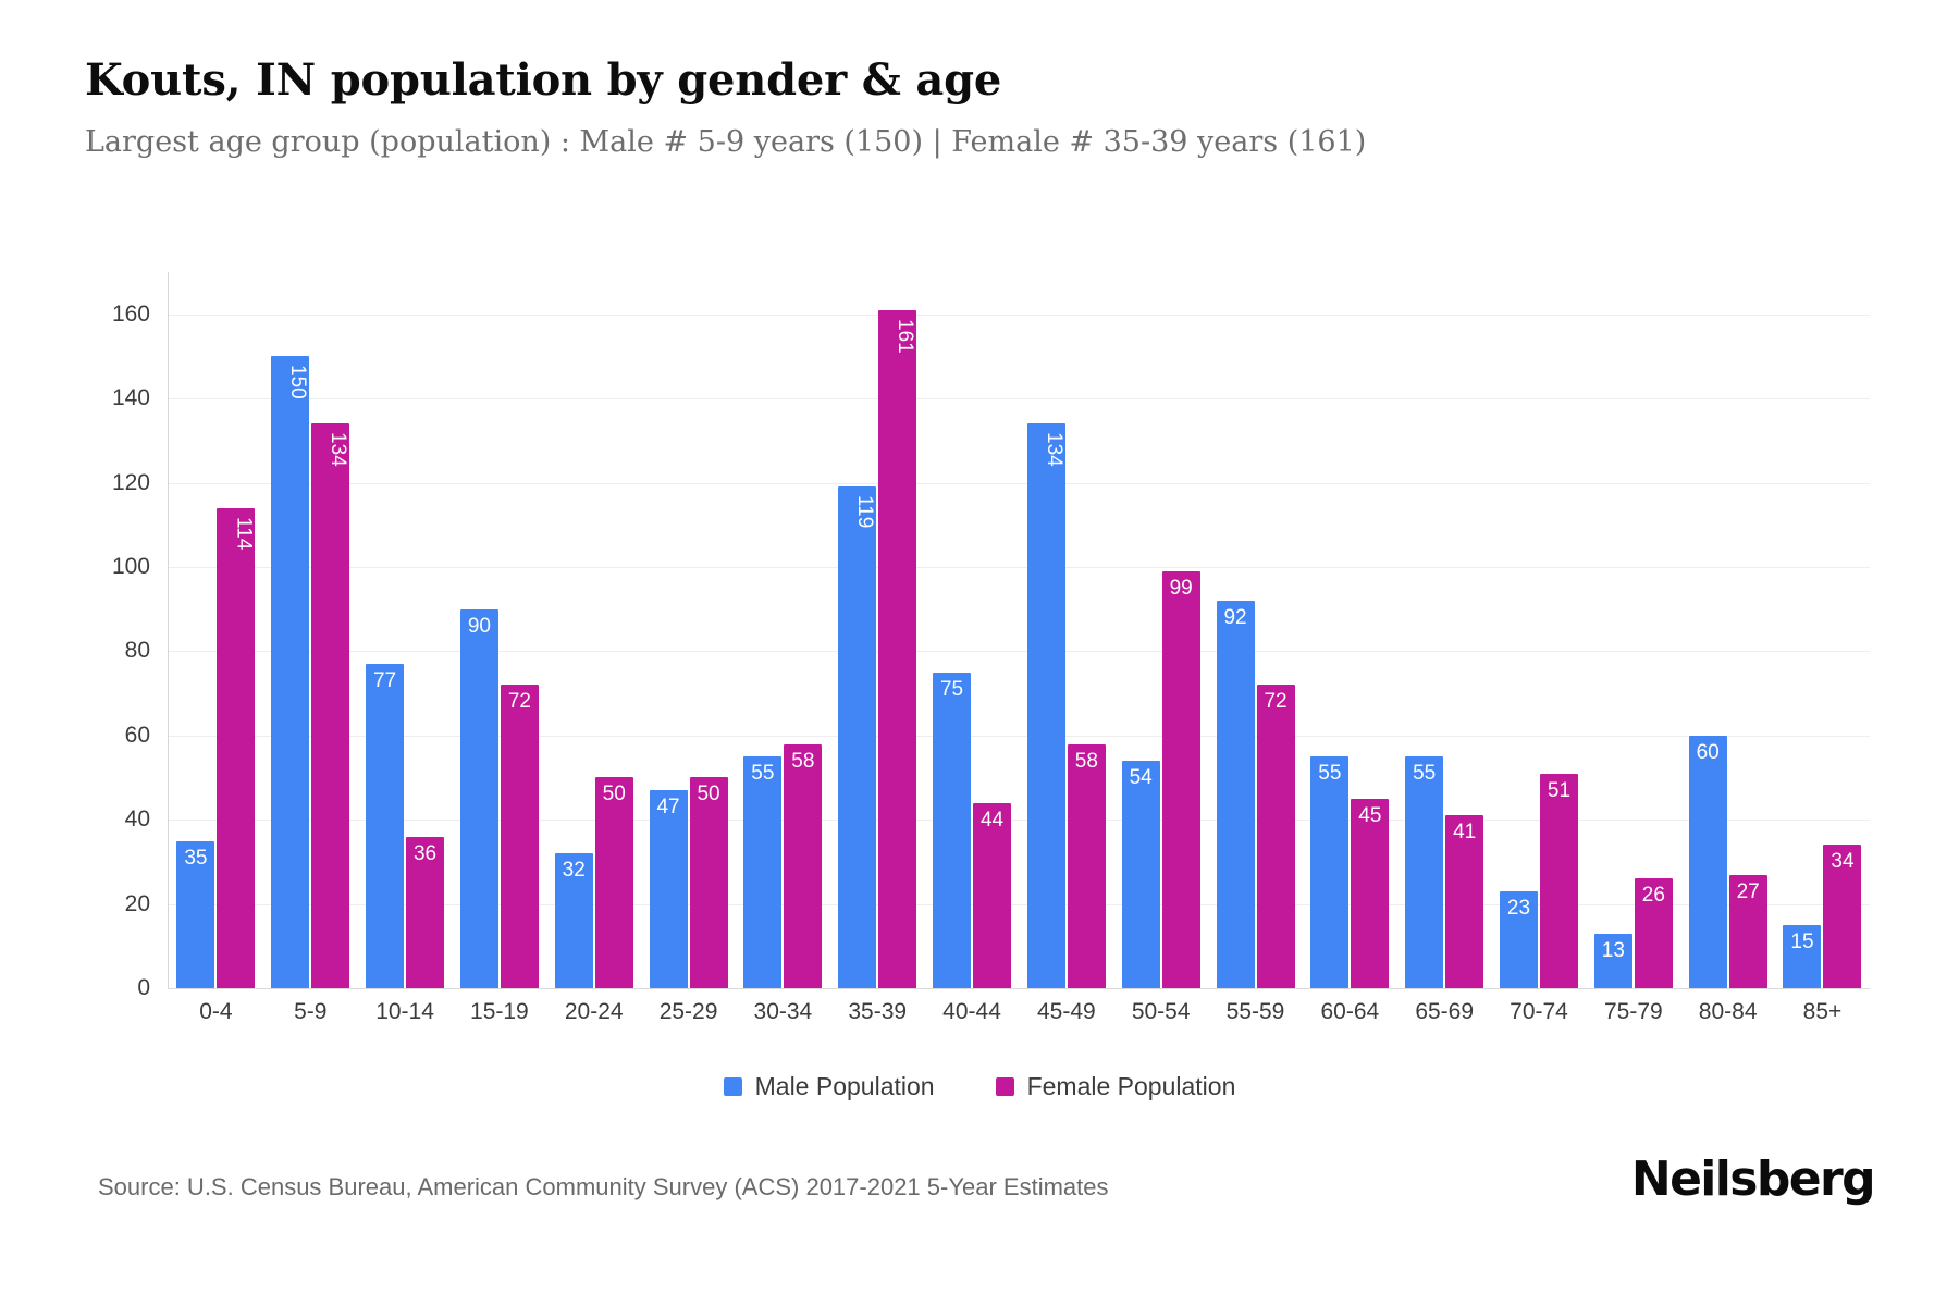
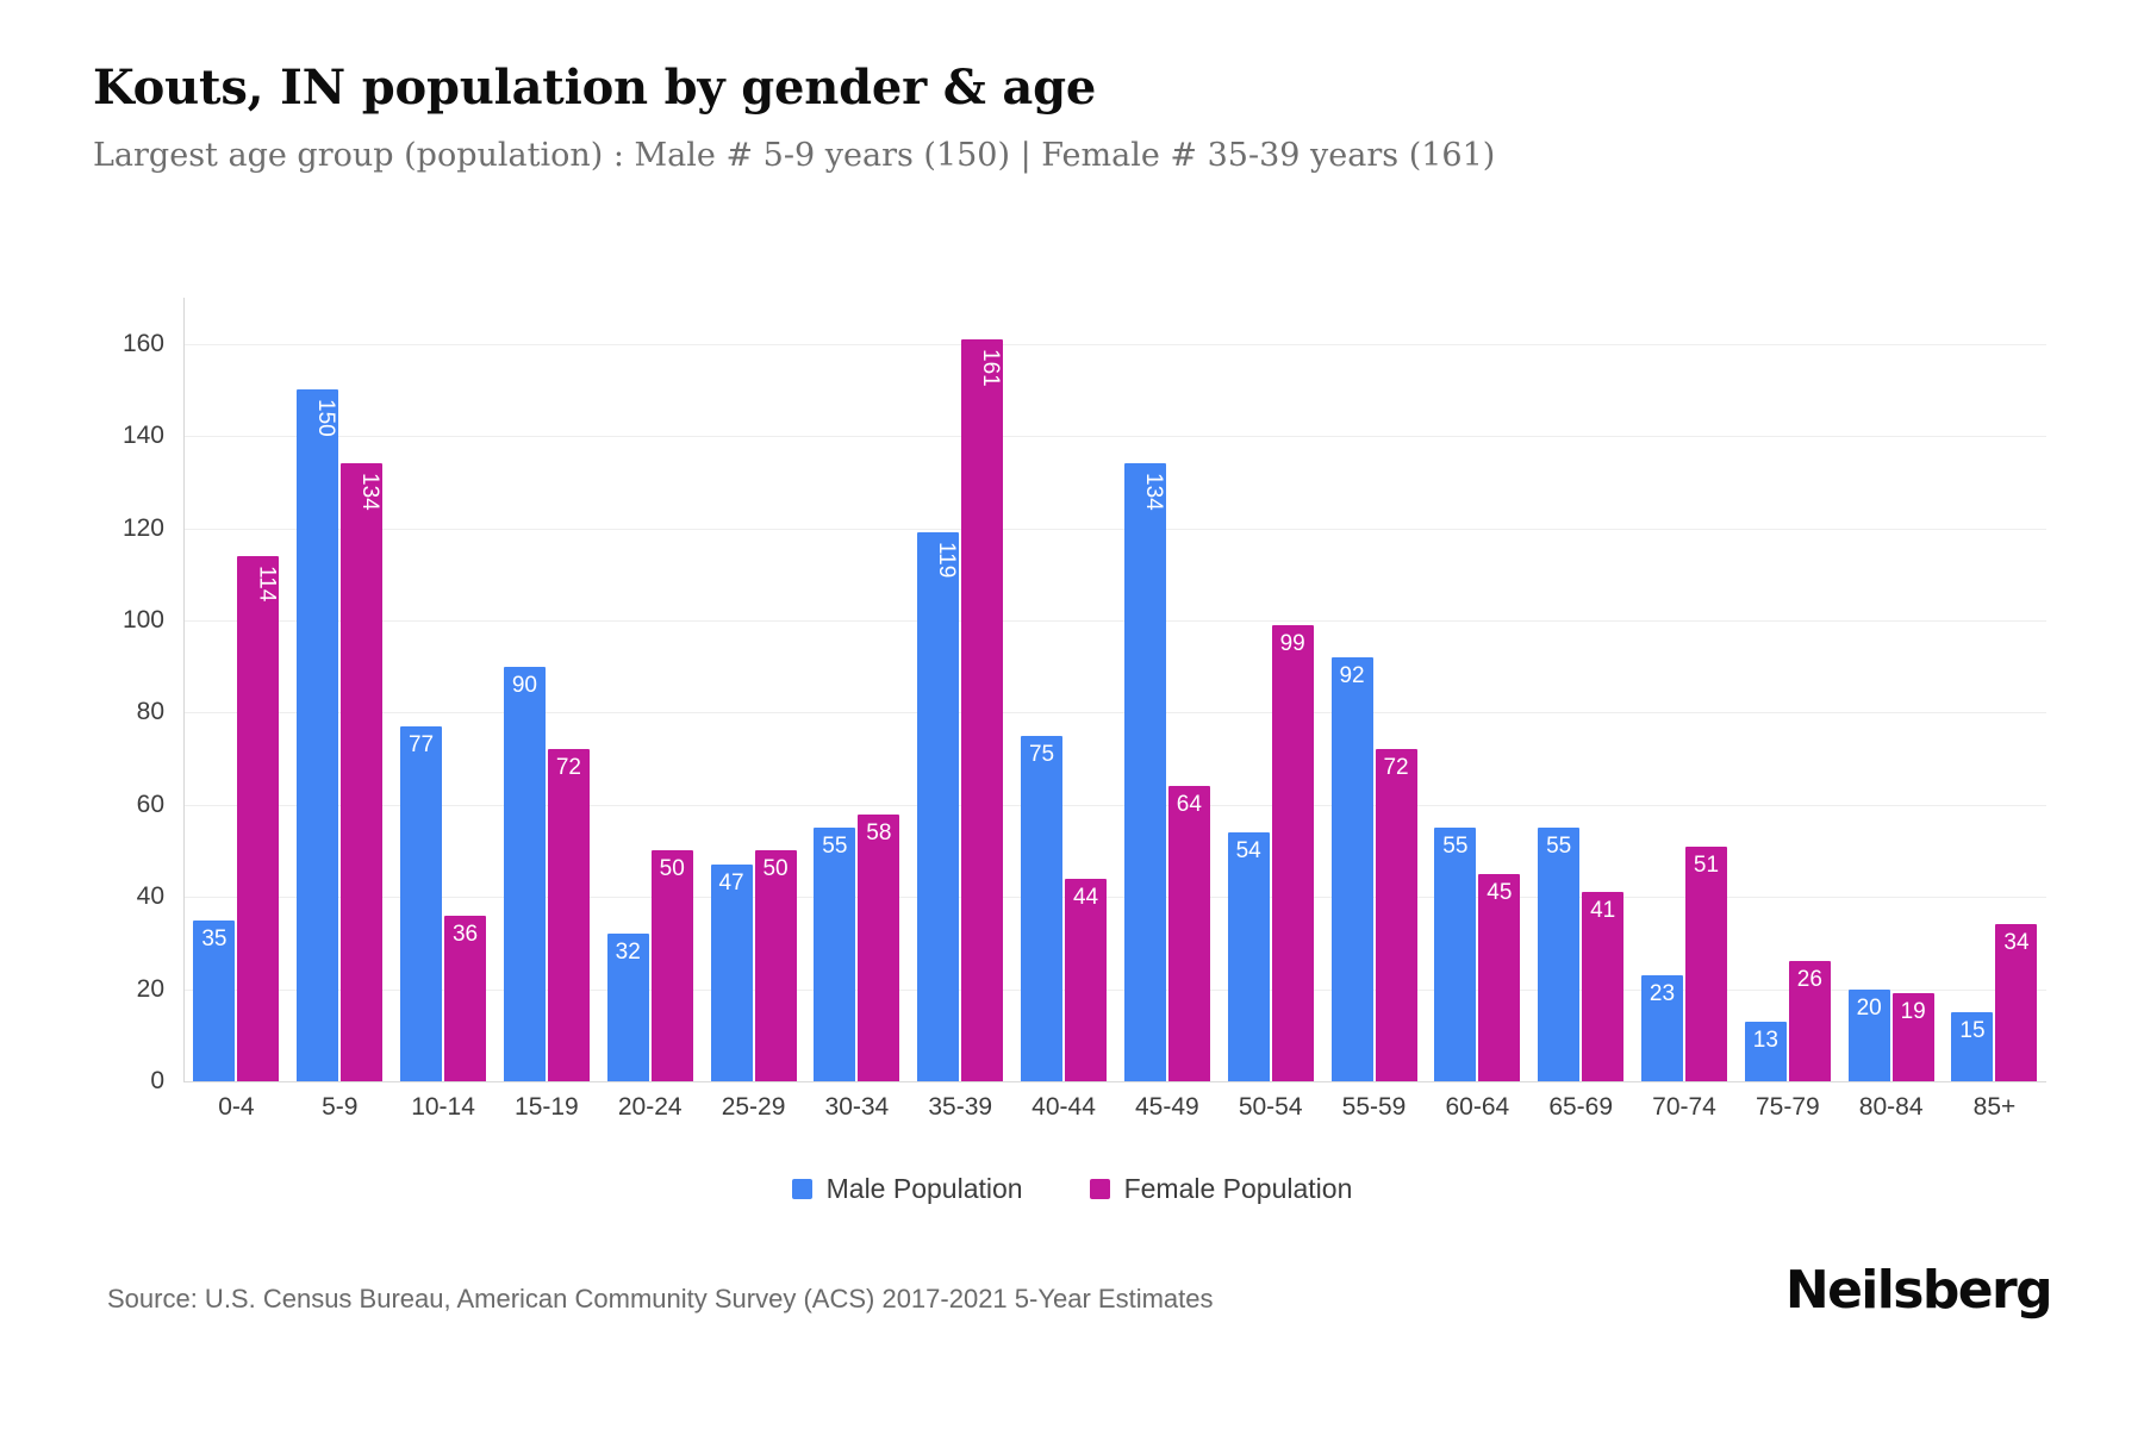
Female Population/45-49: 58 -> 64
Male Population/80-84: 60 -> 20
Female Population/80-84: 27 -> 19
